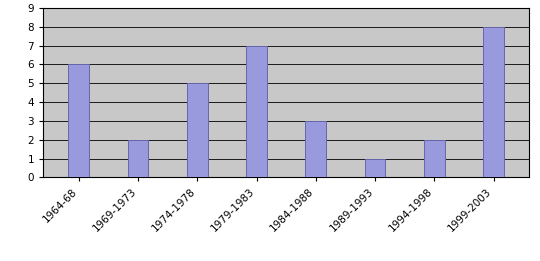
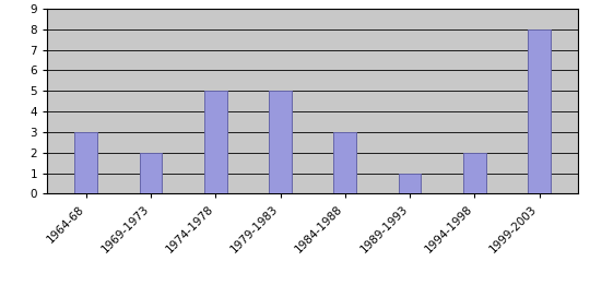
1964-68: 6 -> 3
1979-1983: 7 -> 5
